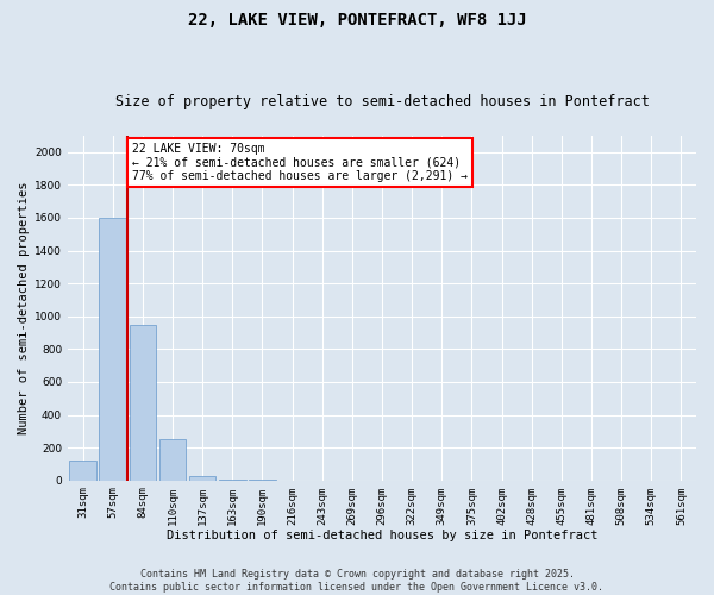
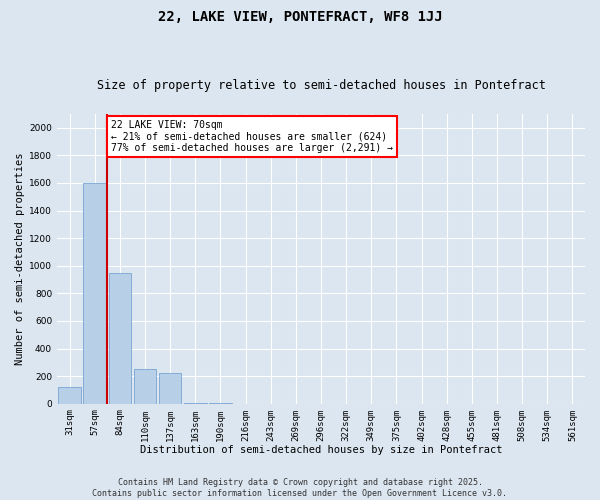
137sqm: 30 -> 220
